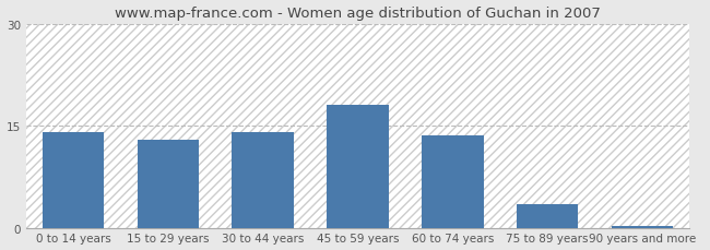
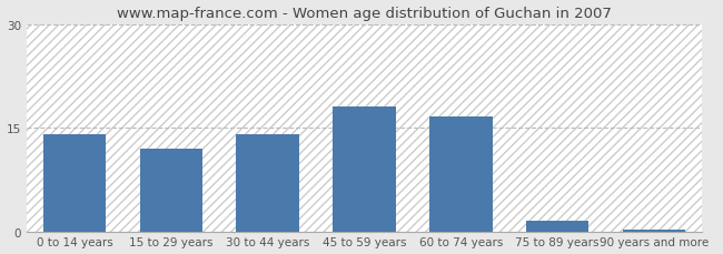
15 to 29 years: 13.0 -> 12.0
60 to 74 years: 13.5 -> 16.6
75 to 89 years: 3.5 -> 1.6
